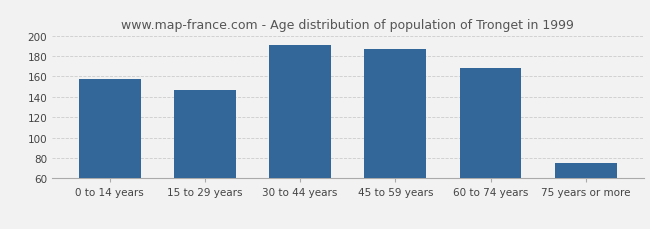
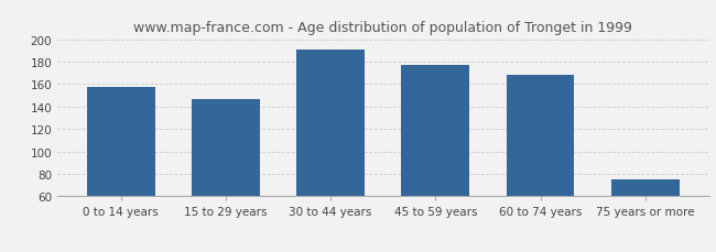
45 to 59 years: 187 -> 177
